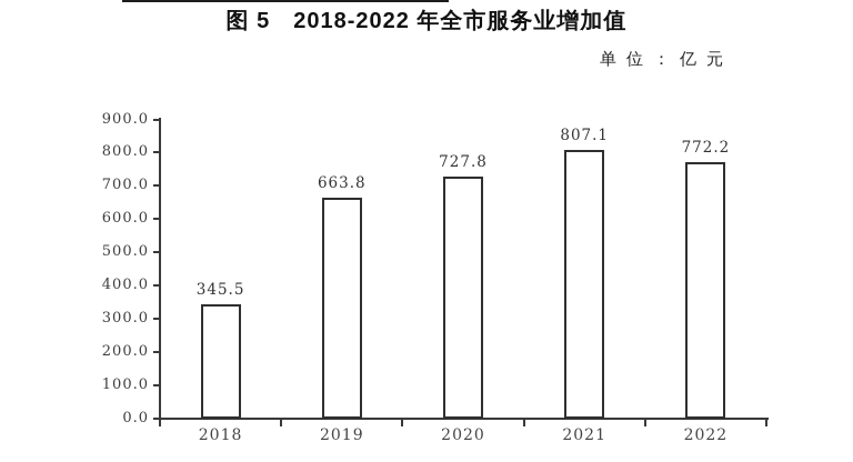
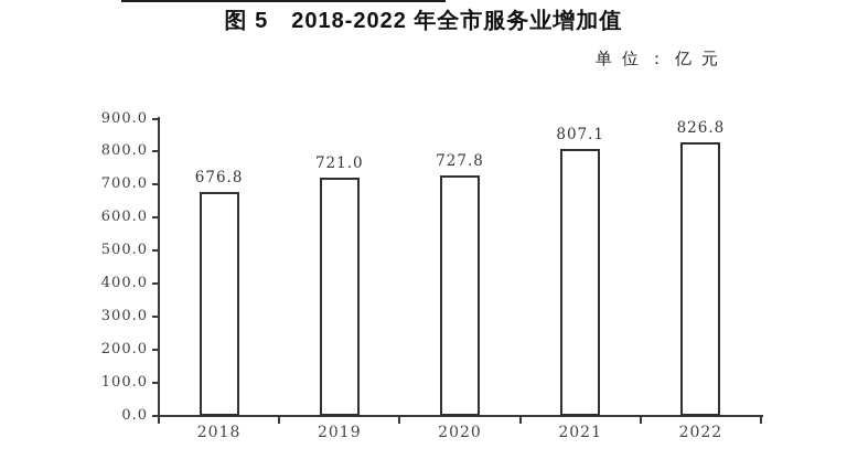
2018: 345.5 -> 676.8
2019: 663.8 -> 721.0
2022: 772.2 -> 826.8
